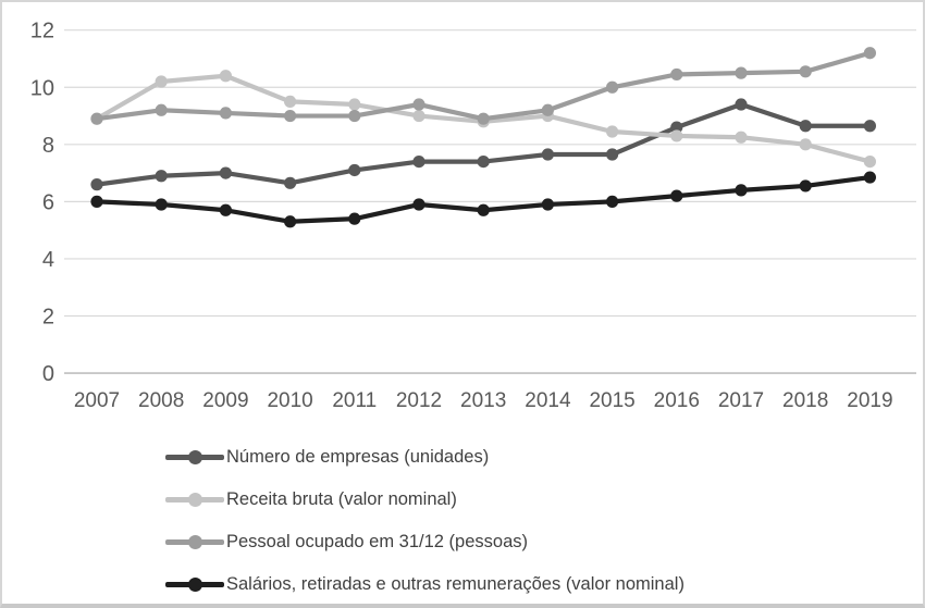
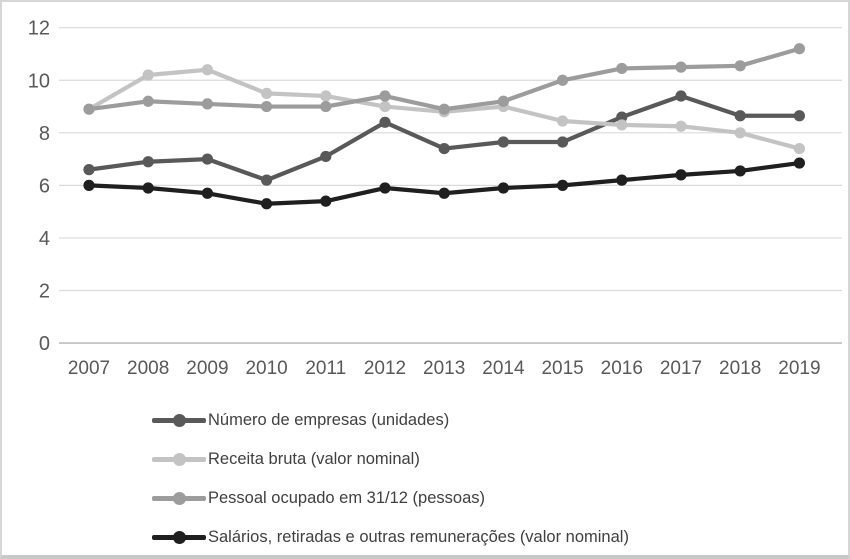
Número de empresas (unidades)/2010: 6.7 -> 6.2
Número de empresas (unidades)/2012: 7.4 -> 8.4
